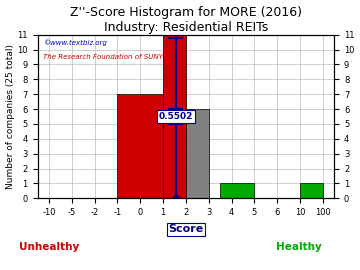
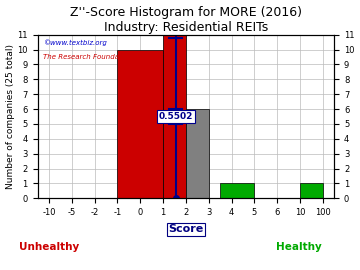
0: 7 -> 10
